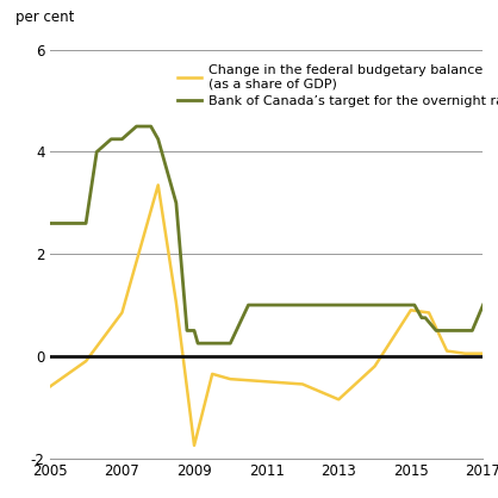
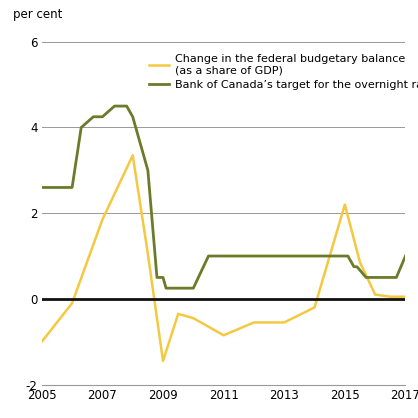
Change in the federal budgetary balance (as a share of GDP)/2005: -0.60 -> -1.00
Change in the federal budgetary balance (as a share of GDP)/2007: 0.85 -> 1.85
Change in the federal budgetary balance (as a share of GDP)/2009: -1.75 -> -1.45
Change in the federal budgetary balance (as a share of GDP)/2011: -0.50 -> -0.85
Change in the federal budgetary balance (as a share of GDP)/2013: -0.85 -> -0.55
Change in the federal budgetary balance (as a share of GDP)/2015: 0.90 -> 2.20
